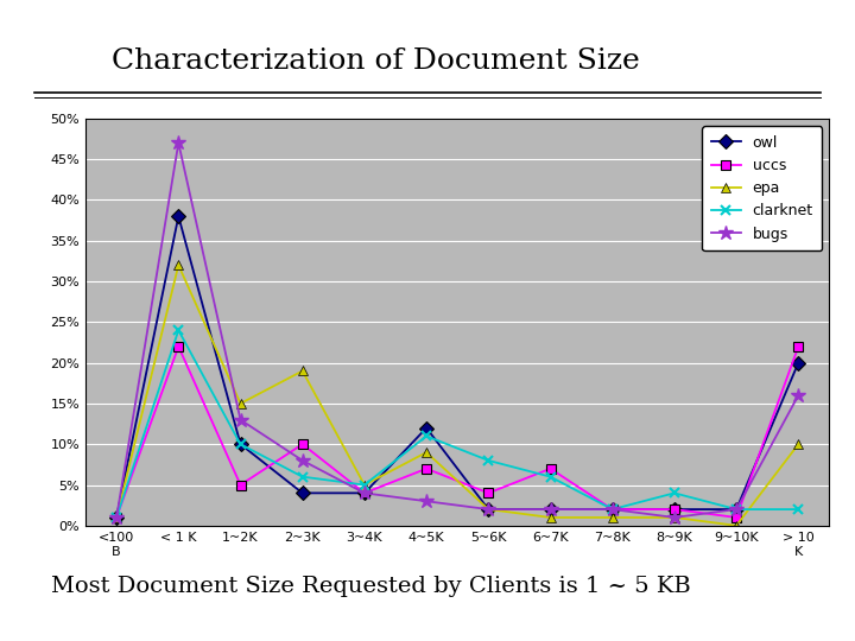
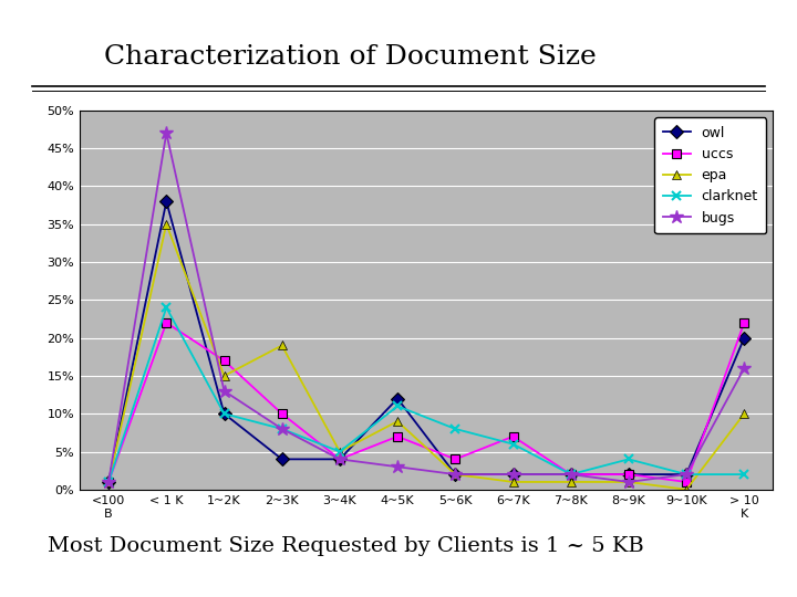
epa/< 1 K: 32% -> 35%
uccs/1~2K: 5% -> 17%
clarknet/2~3K: 6% -> 8%
